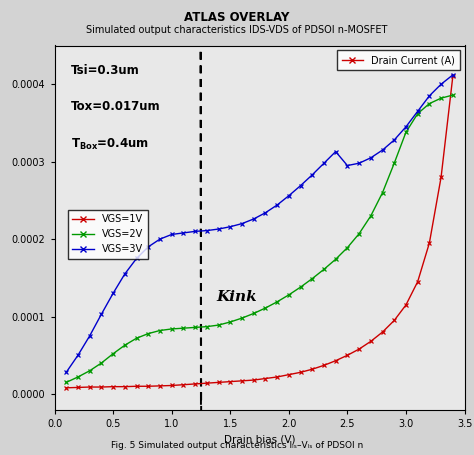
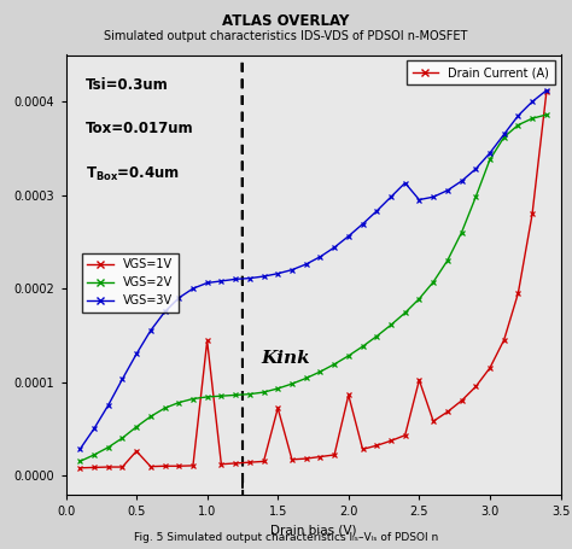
Drain Current (A)/0.5: 0.000010 -> 0.000026
Drain Current (A)/1.0: 0.000011 -> 0.000144
Drain Current (A)/1.5: 0.000016 -> 0.000072
Drain Current (A)/2.0: 0.000025 -> 0.000086
Drain Current (A)/2.5: 0.000050 -> 0.000102
